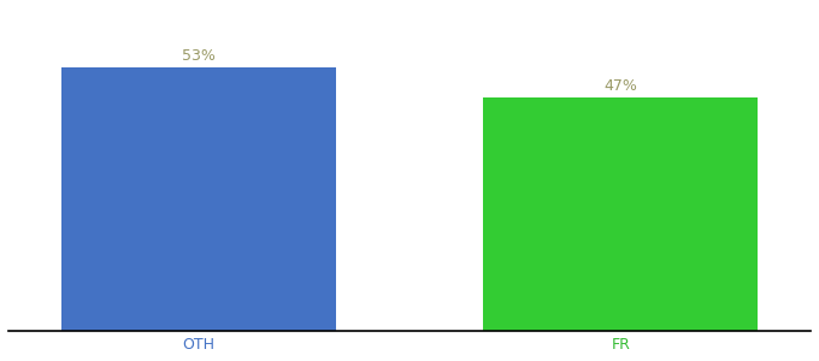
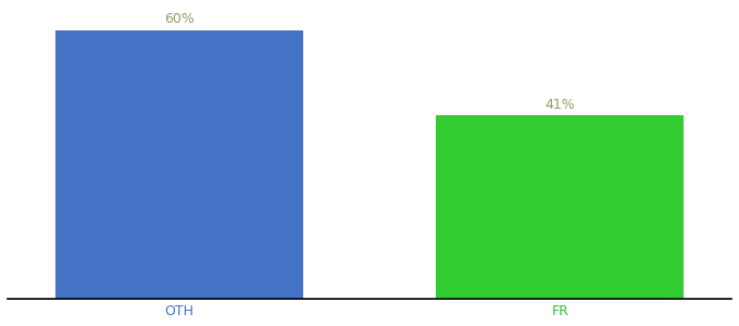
OTH: 53% -> 60%
FR: 47% -> 41%
